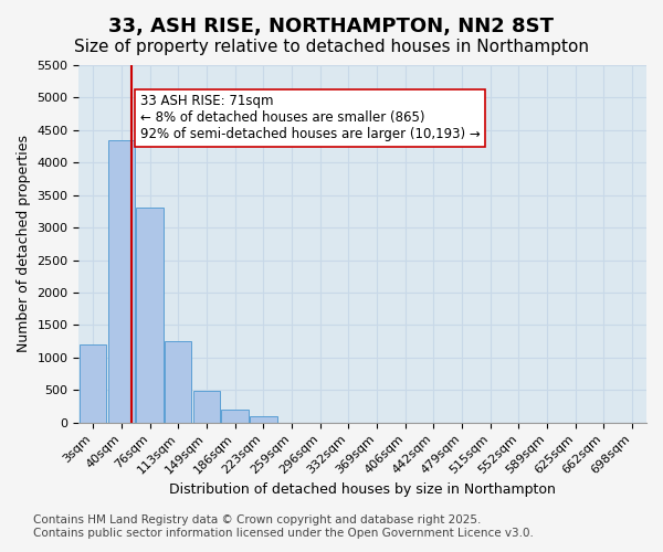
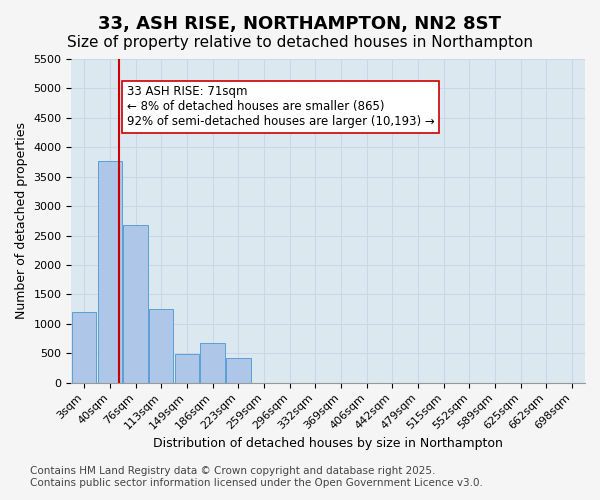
40sqm: 4350 -> 3760
76sqm: 3300 -> 2680
186sqm: 200 -> 680
223sqm: 100 -> 420
